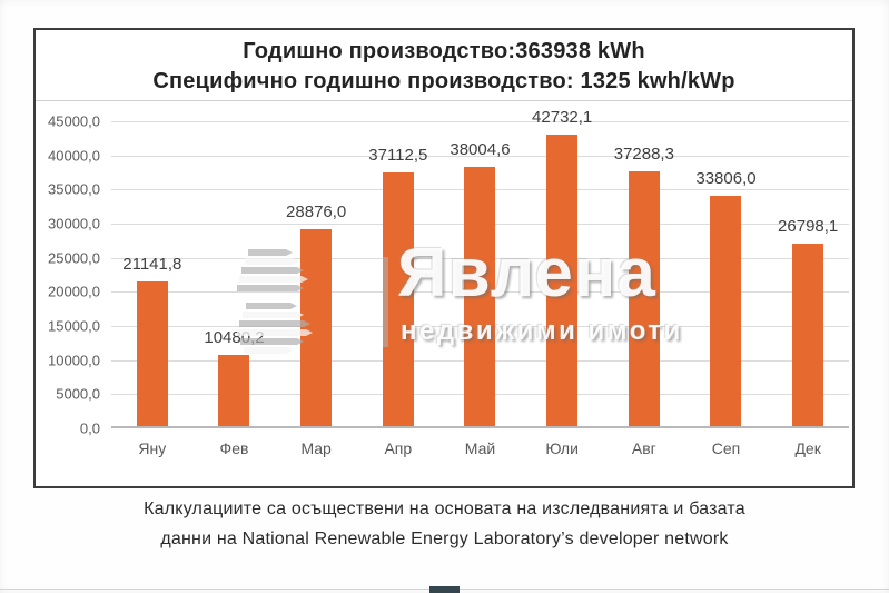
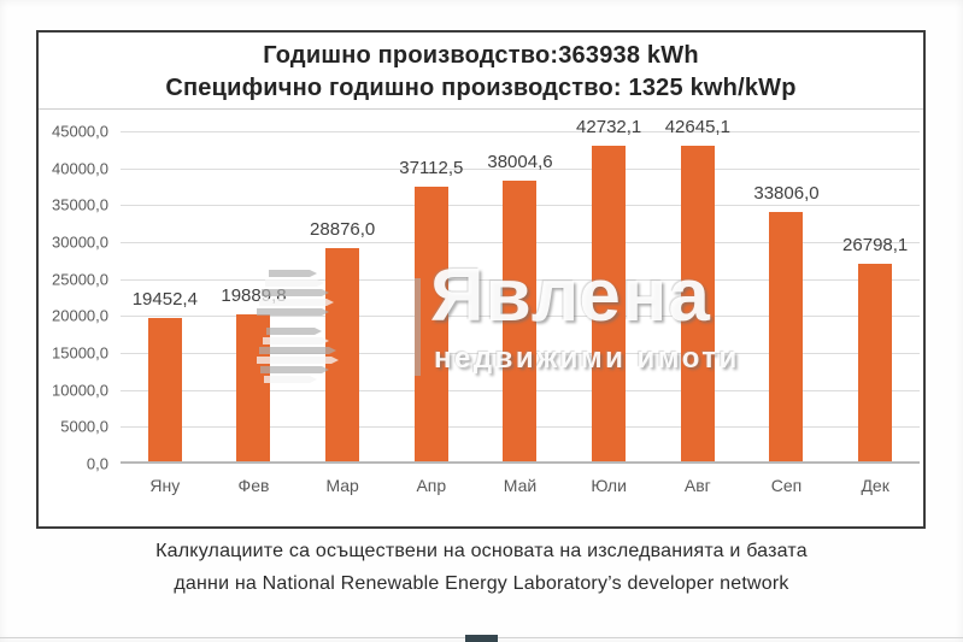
Яну: 21141,8 -> 19452,4
Фев: 10480,2 -> 19889,8
Авг: 37288,3 -> 42645,1
